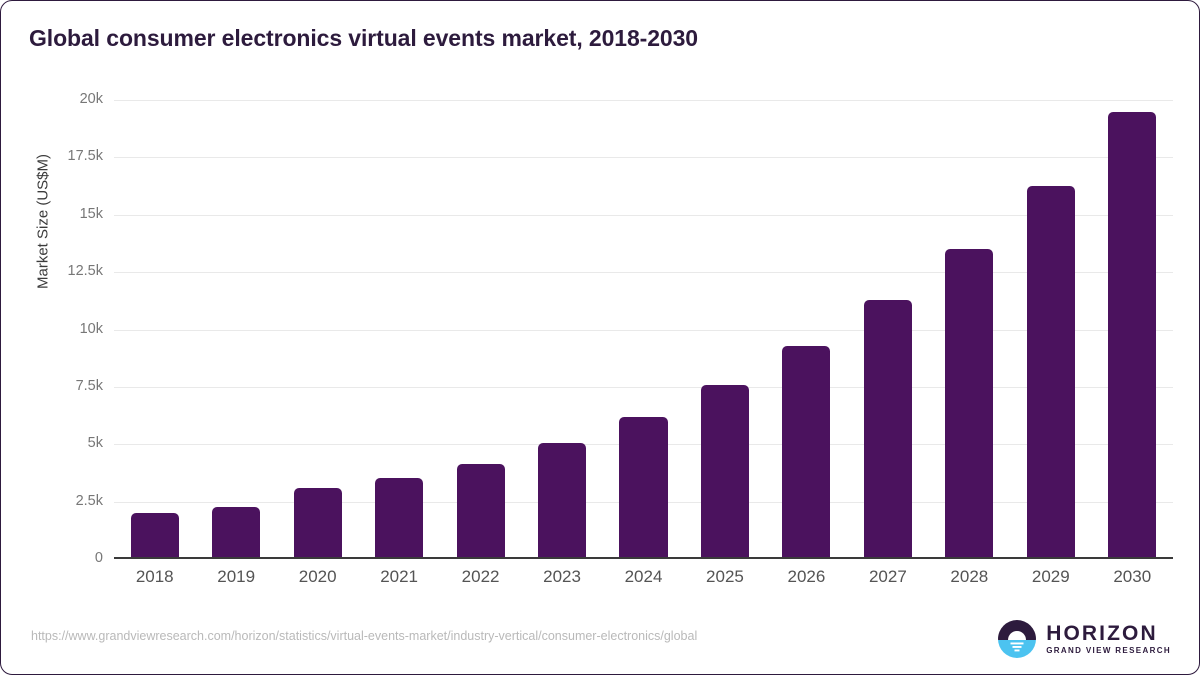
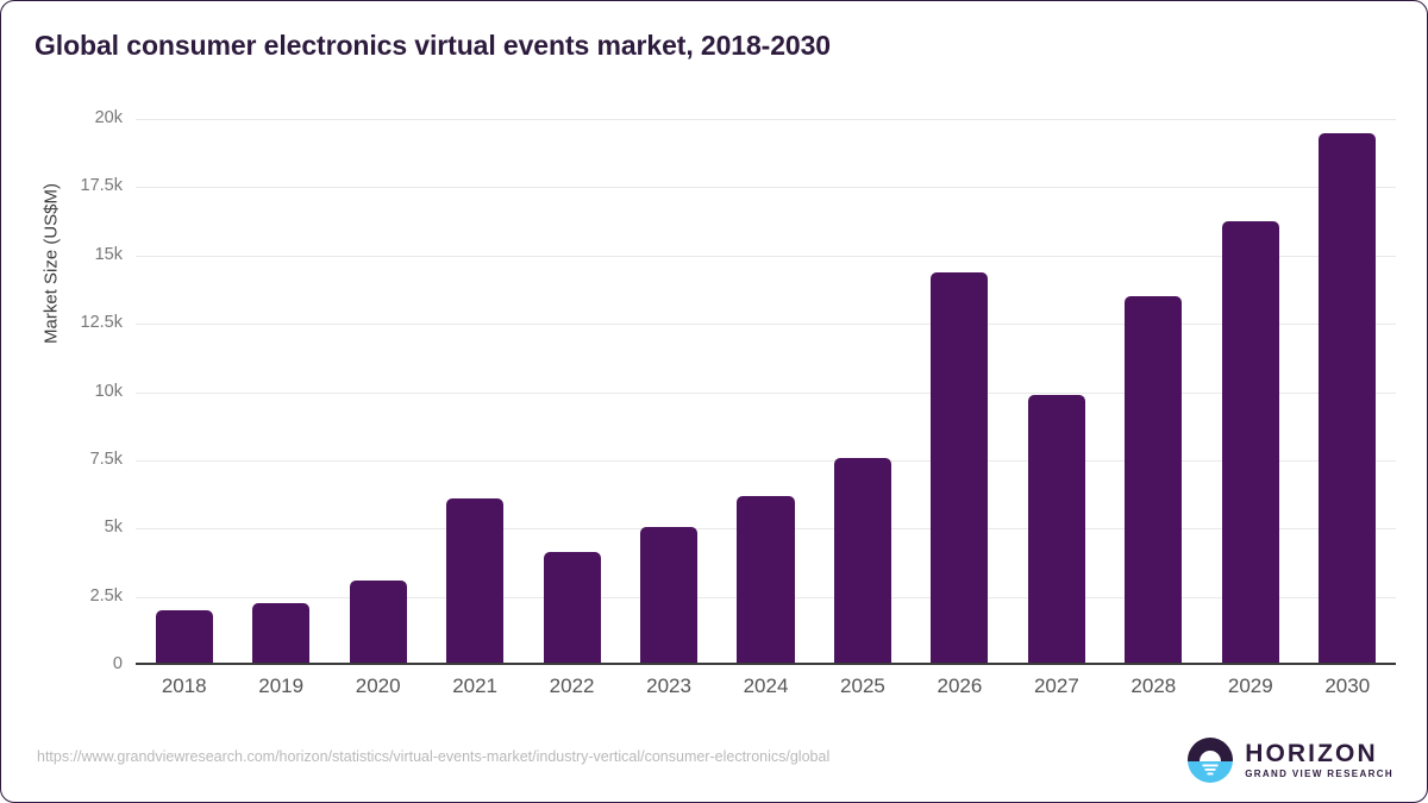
2021: 3.5k -> 6.1k
2026: 9.3k -> 14.4k
2027: 11.3k -> 9.9k
